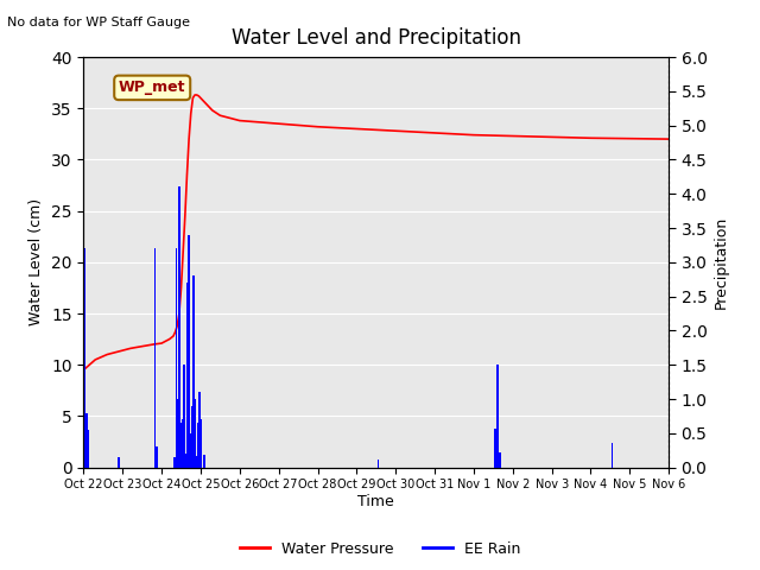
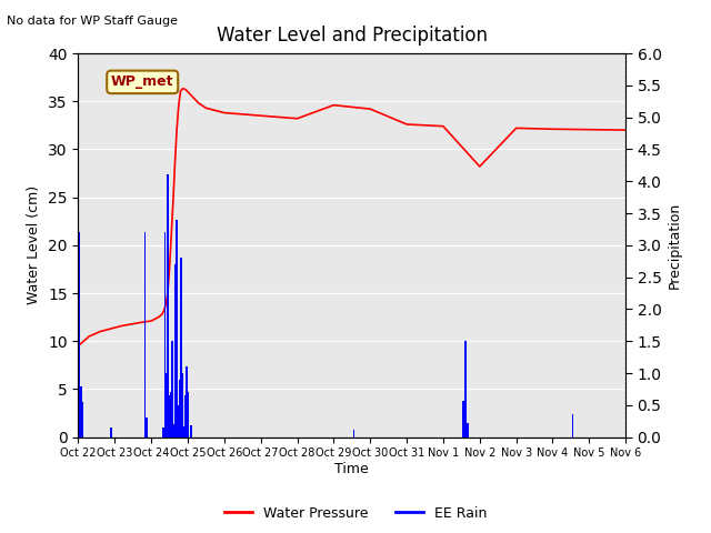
Water Pressure/Oct 29: 33.0 -> 34.6
Water Pressure/Oct 30: 32.8 -> 34.2
Water Pressure/Nov 2: 32.3 -> 28.2
